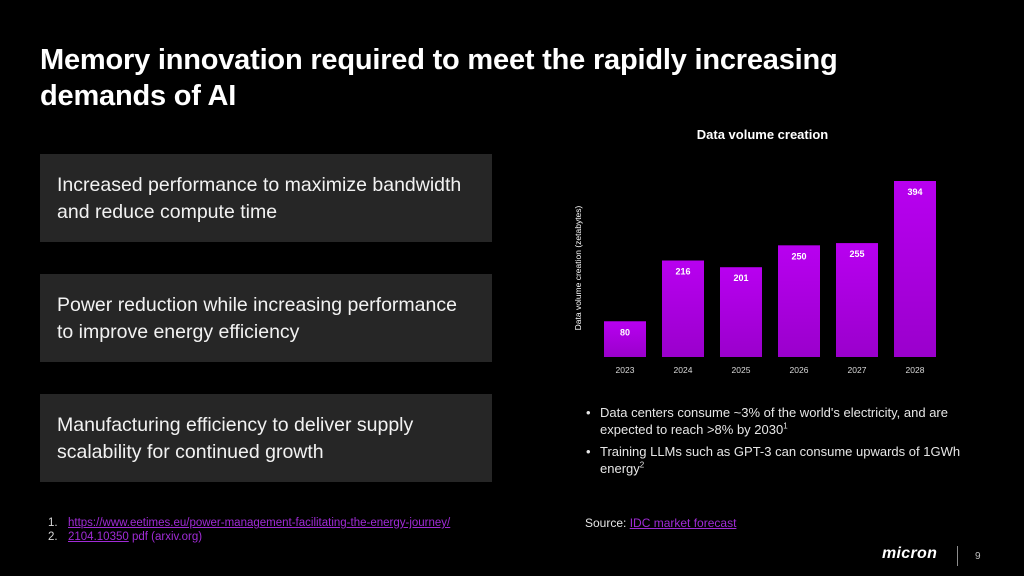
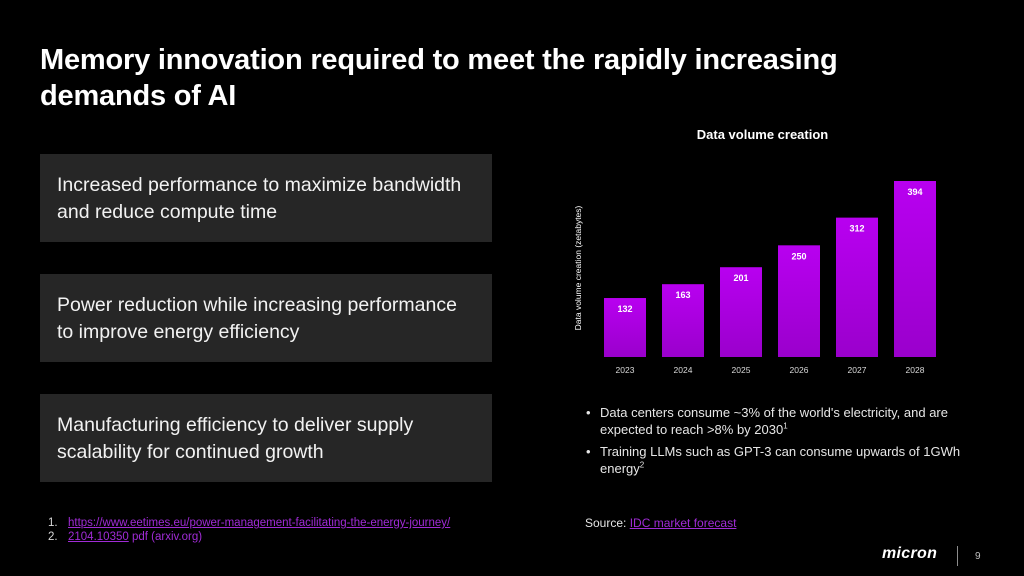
2023: 80 -> 132
2024: 216 -> 163
2027: 255 -> 312
